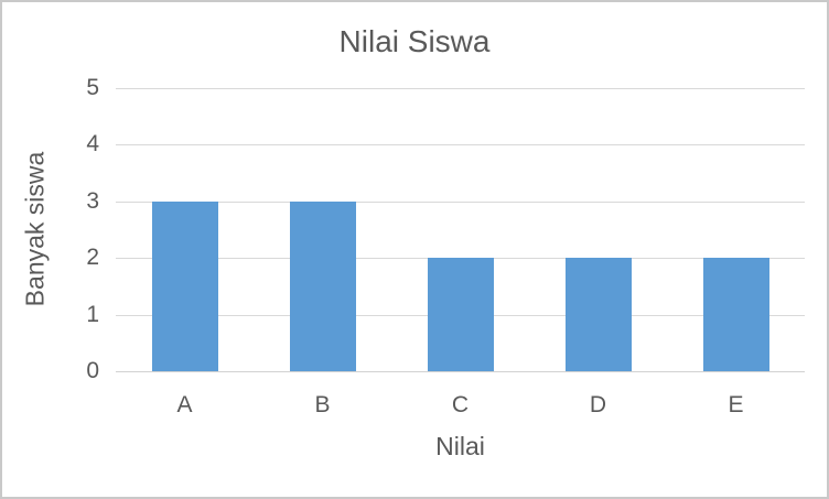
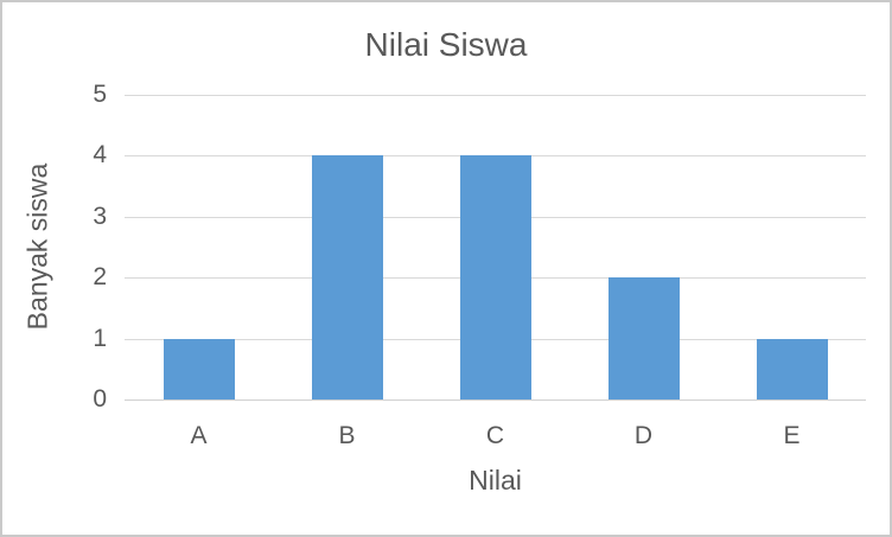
A: 3 -> 1
B: 3 -> 4
C: 2 -> 4
E: 2 -> 1
